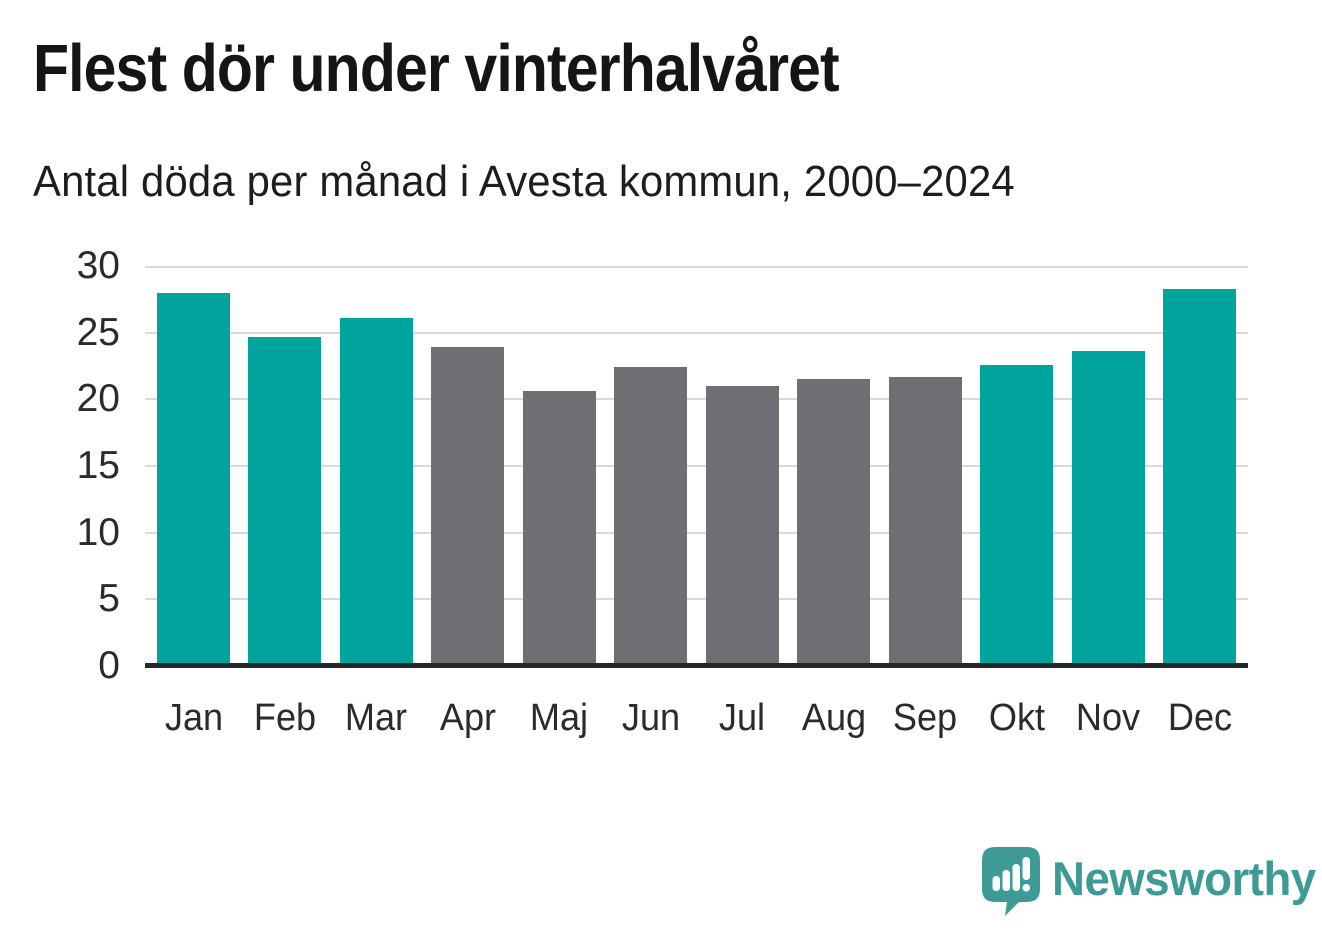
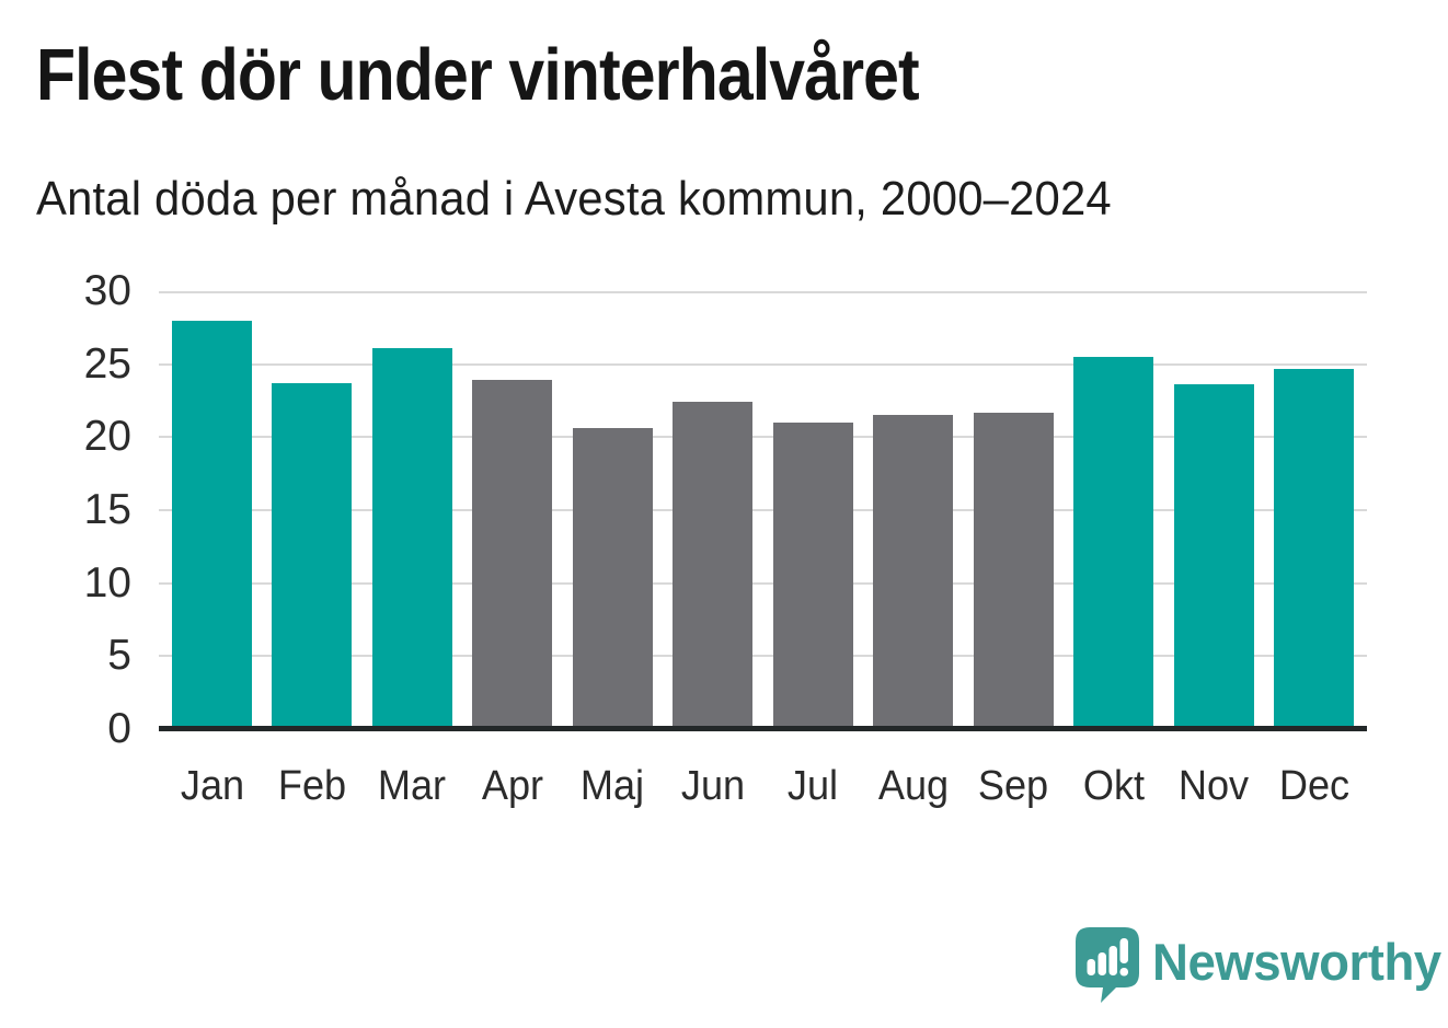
Feb: 24.7 -> 23.7
Okt: 22.6 -> 25.5
Dec: 28.3 -> 24.7
